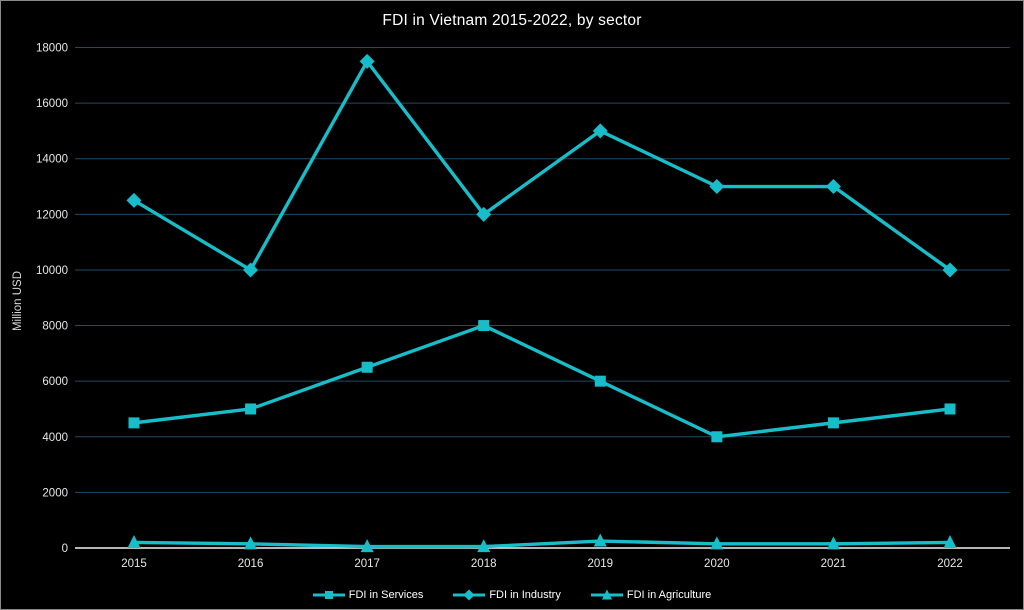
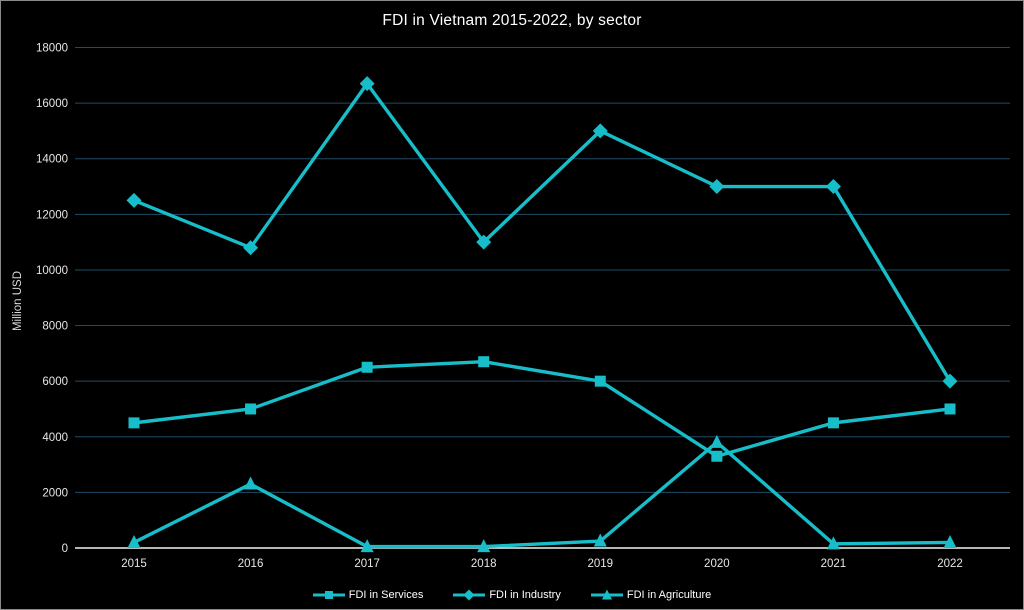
FDI in Industry/2016: 10000 -> 10800
FDI in Agriculture/2016: 200 -> 2300
FDI in Industry/2017: 17500 -> 16700
FDI in Services/2018: 8000 -> 6700
FDI in Industry/2018: 12000 -> 11000
FDI in Services/2020: 4000 -> 3300
FDI in Agriculture/2020: 200 -> 3800
FDI in Industry/2022: 10000 -> 6000
